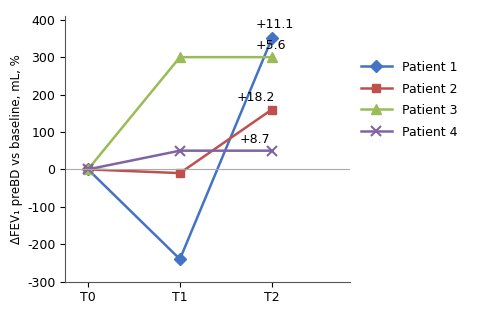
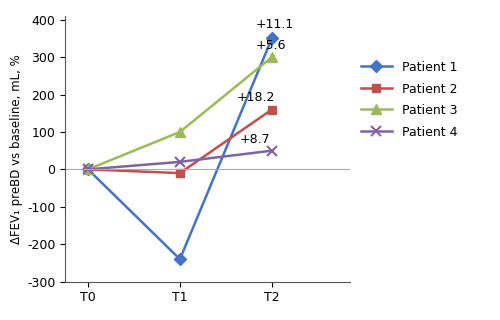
Patient 3/T1: 300 -> 100
Patient 4/T1: 50 -> 20
